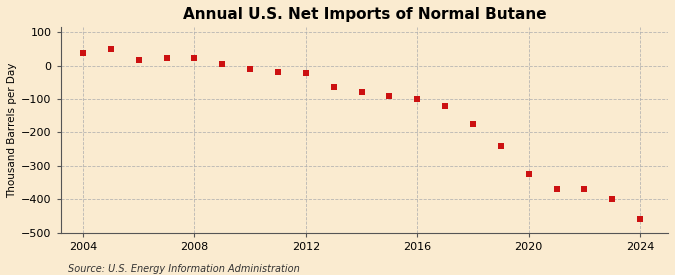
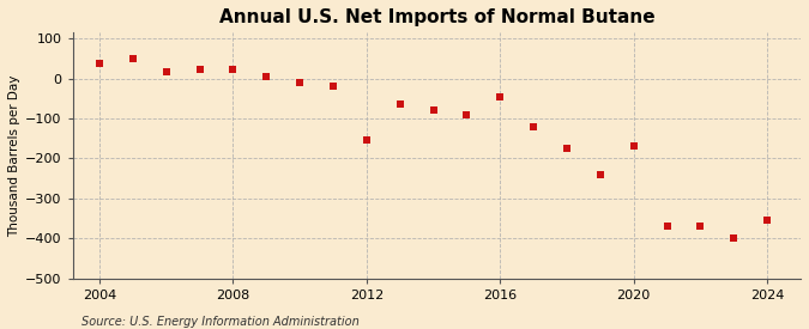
2012: -22 -> -155
2016: -100 -> -45
2020: -325 -> -170
2024: -460 -> -355
